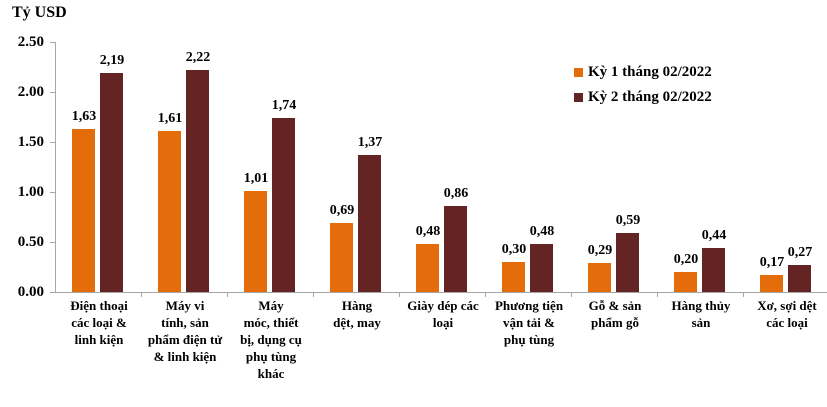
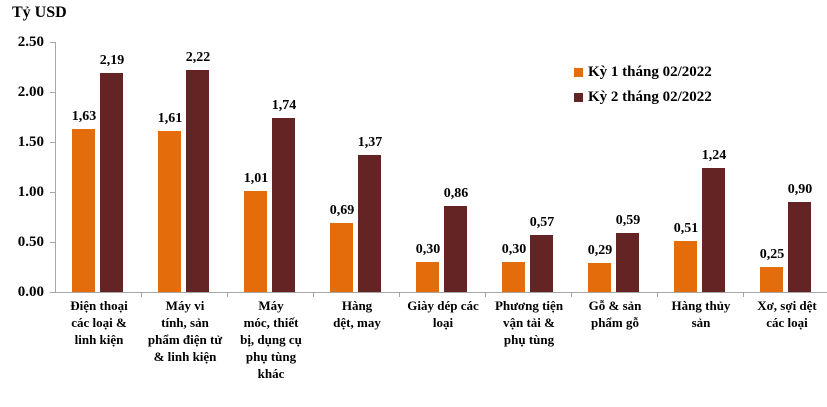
Kỳ 1 tháng 02/2022/Giày dép các loại: 0,48 -> 0,30
Kỳ 2 tháng 02/2022/Phương tiện vận tải & phụ tùng: 0,48 -> 0,57
Kỳ 1 tháng 02/2022/Hàng thủy sản: 0,20 -> 0,51
Kỳ 2 tháng 02/2022/Hàng thủy sản: 0,44 -> 1,24
Kỳ 1 tháng 02/2022/Xơ, sợi dệt các loại: 0,17 -> 0,25
Kỳ 2 tháng 02/2022/Xơ, sợi dệt các loại: 0,27 -> 0,90
